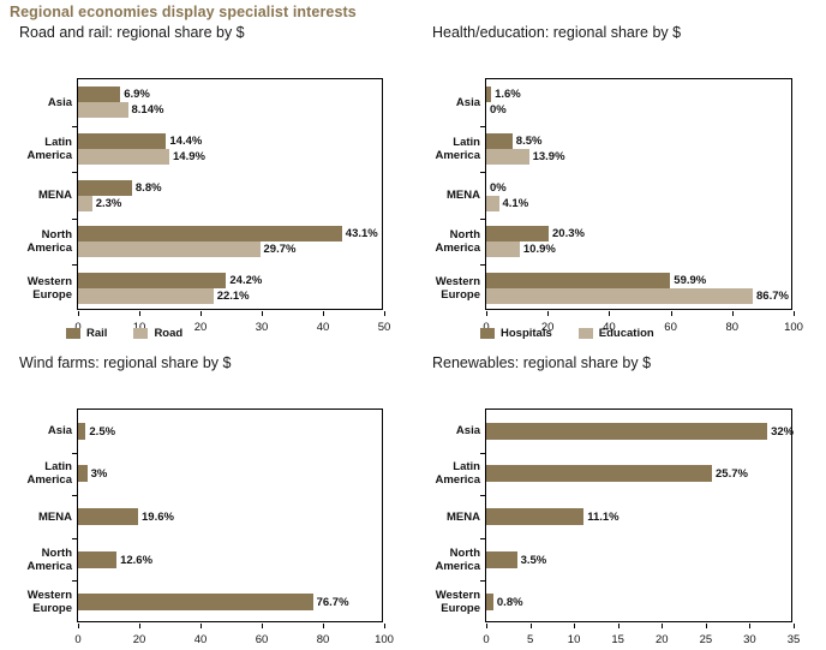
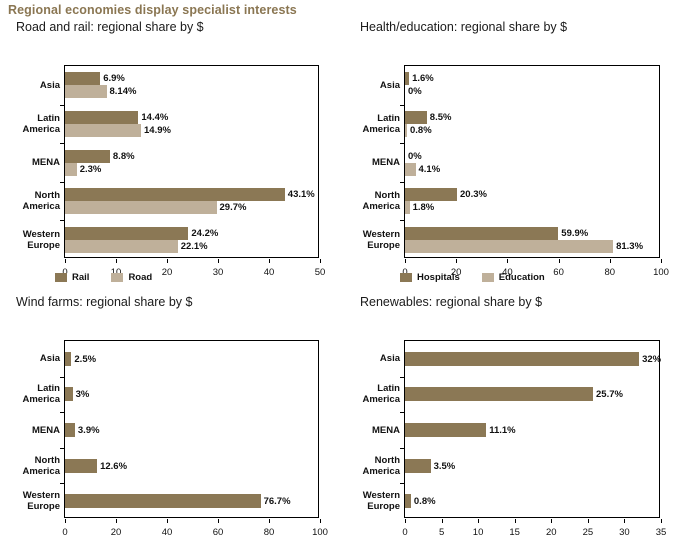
Health/education: regional share by $/Education/Latin America: 13.9% -> 0.8%
Health/education: regional share by $/Education/North America: 10.9% -> 1.8%
Health/education: regional share by $/Education/Western Europe: 86.7% -> 81.3%
Wind farms: regional share by $/MENA: 19.6% -> 3.9%
